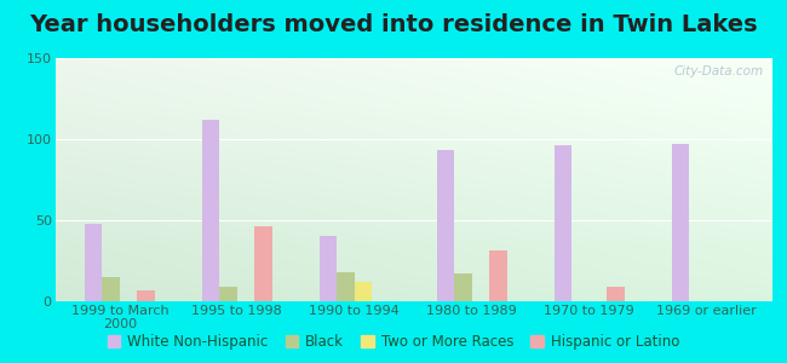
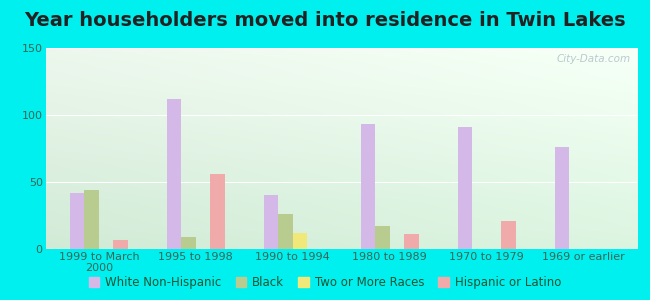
White Non-Hispanic/1999 to March 2000: 48 -> 42
Black/1999 to March 2000: 15 -> 44
Hispanic or Latino/1995 to 1998: 46 -> 56
Black/1990 to 1994: 18 -> 26
Hispanic or Latino/1980 to 1989: 31 -> 11
White Non-Hispanic/1970 to 1979: 96 -> 91
Hispanic or Latino/1970 to 1979: 9 -> 21
White Non-Hispanic/1969 or earlier: 97 -> 76
